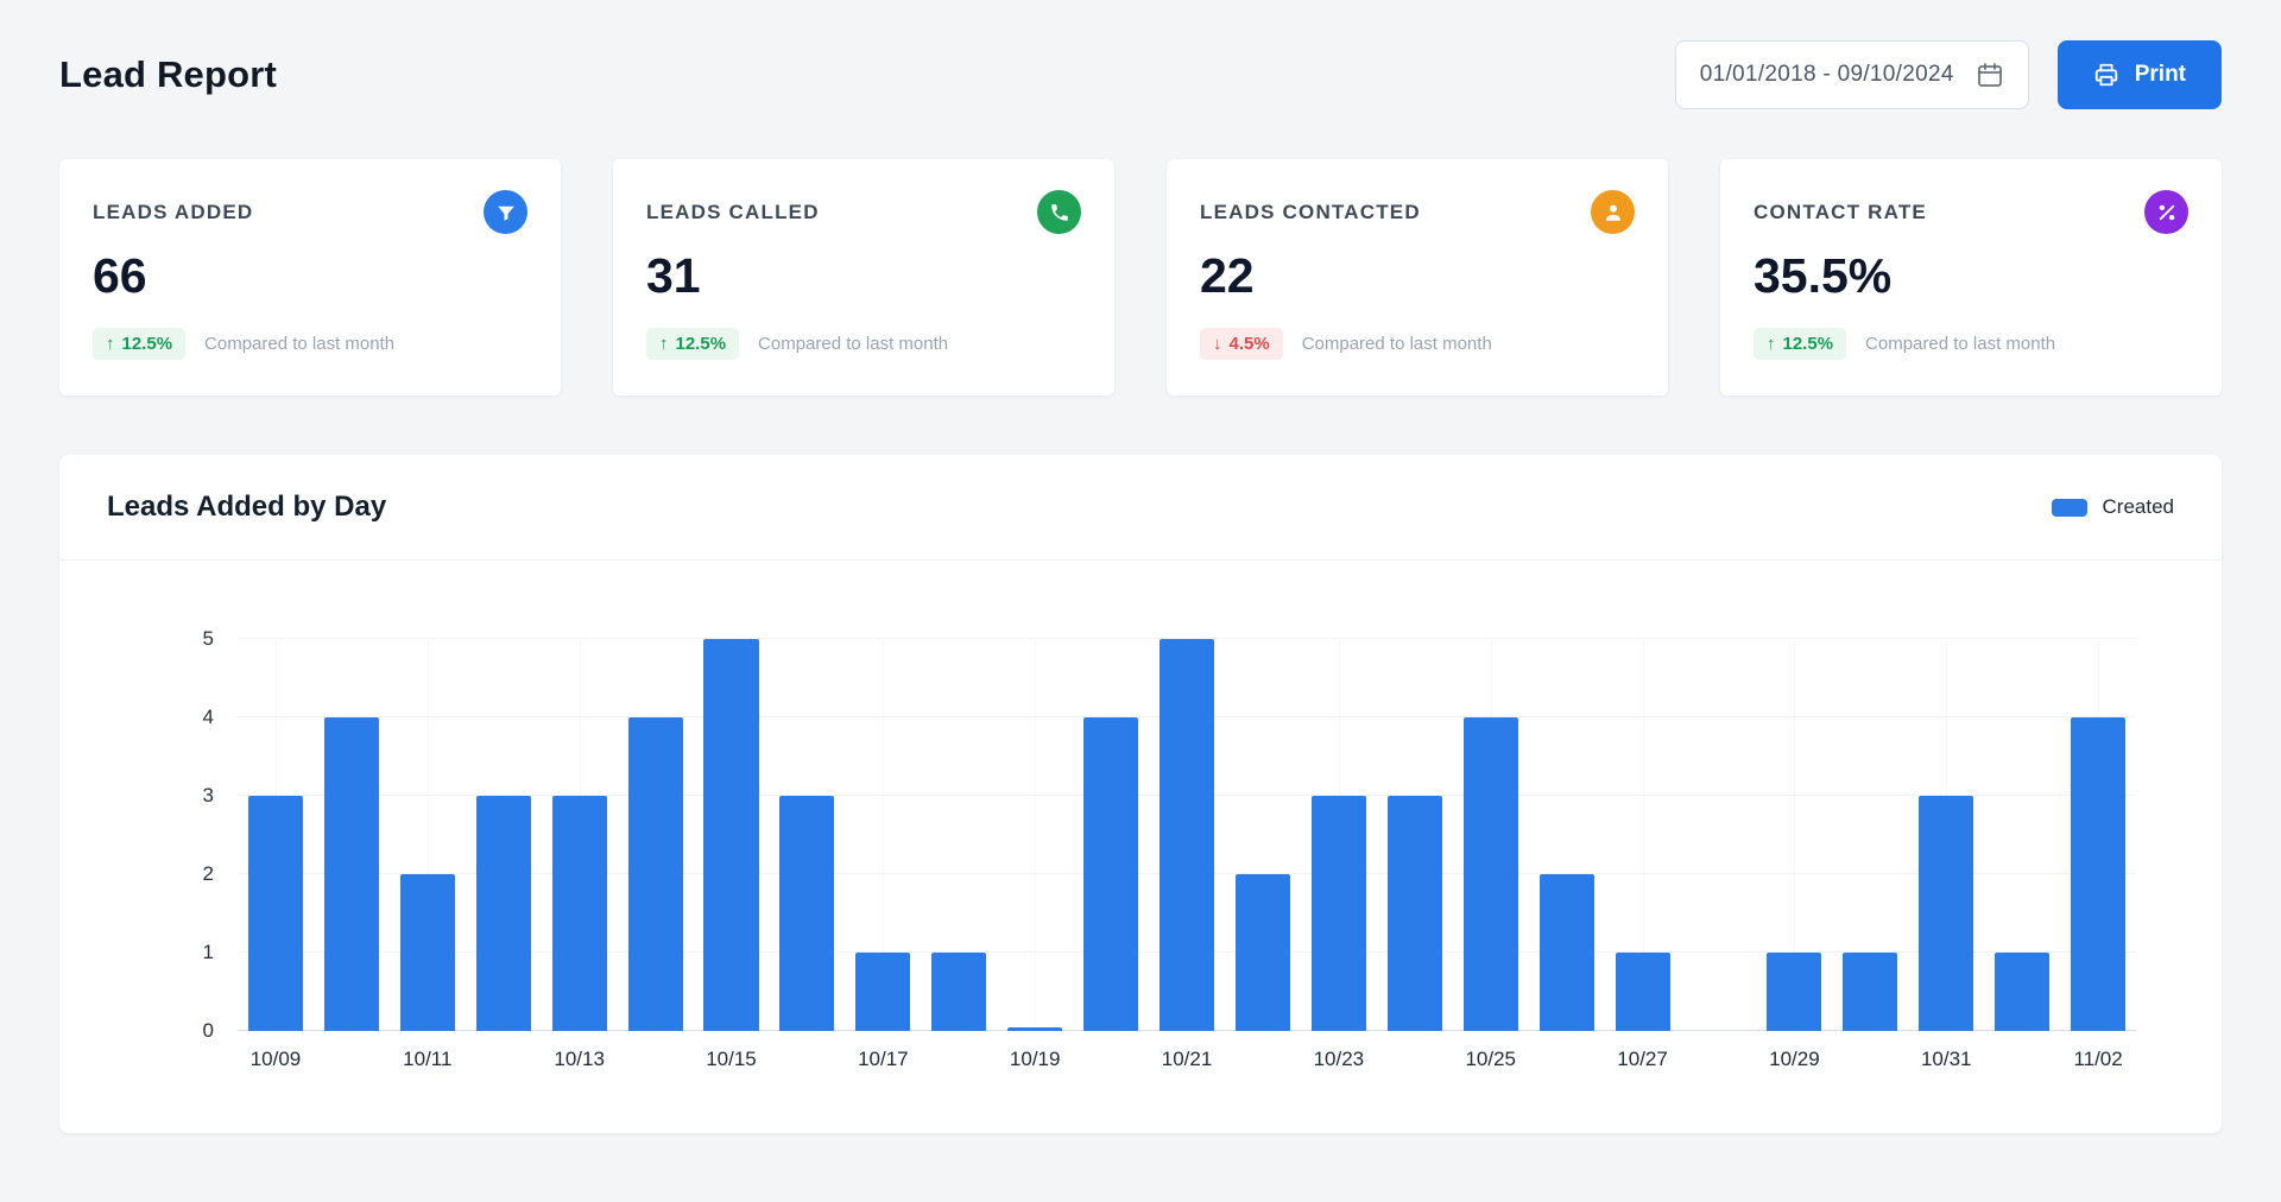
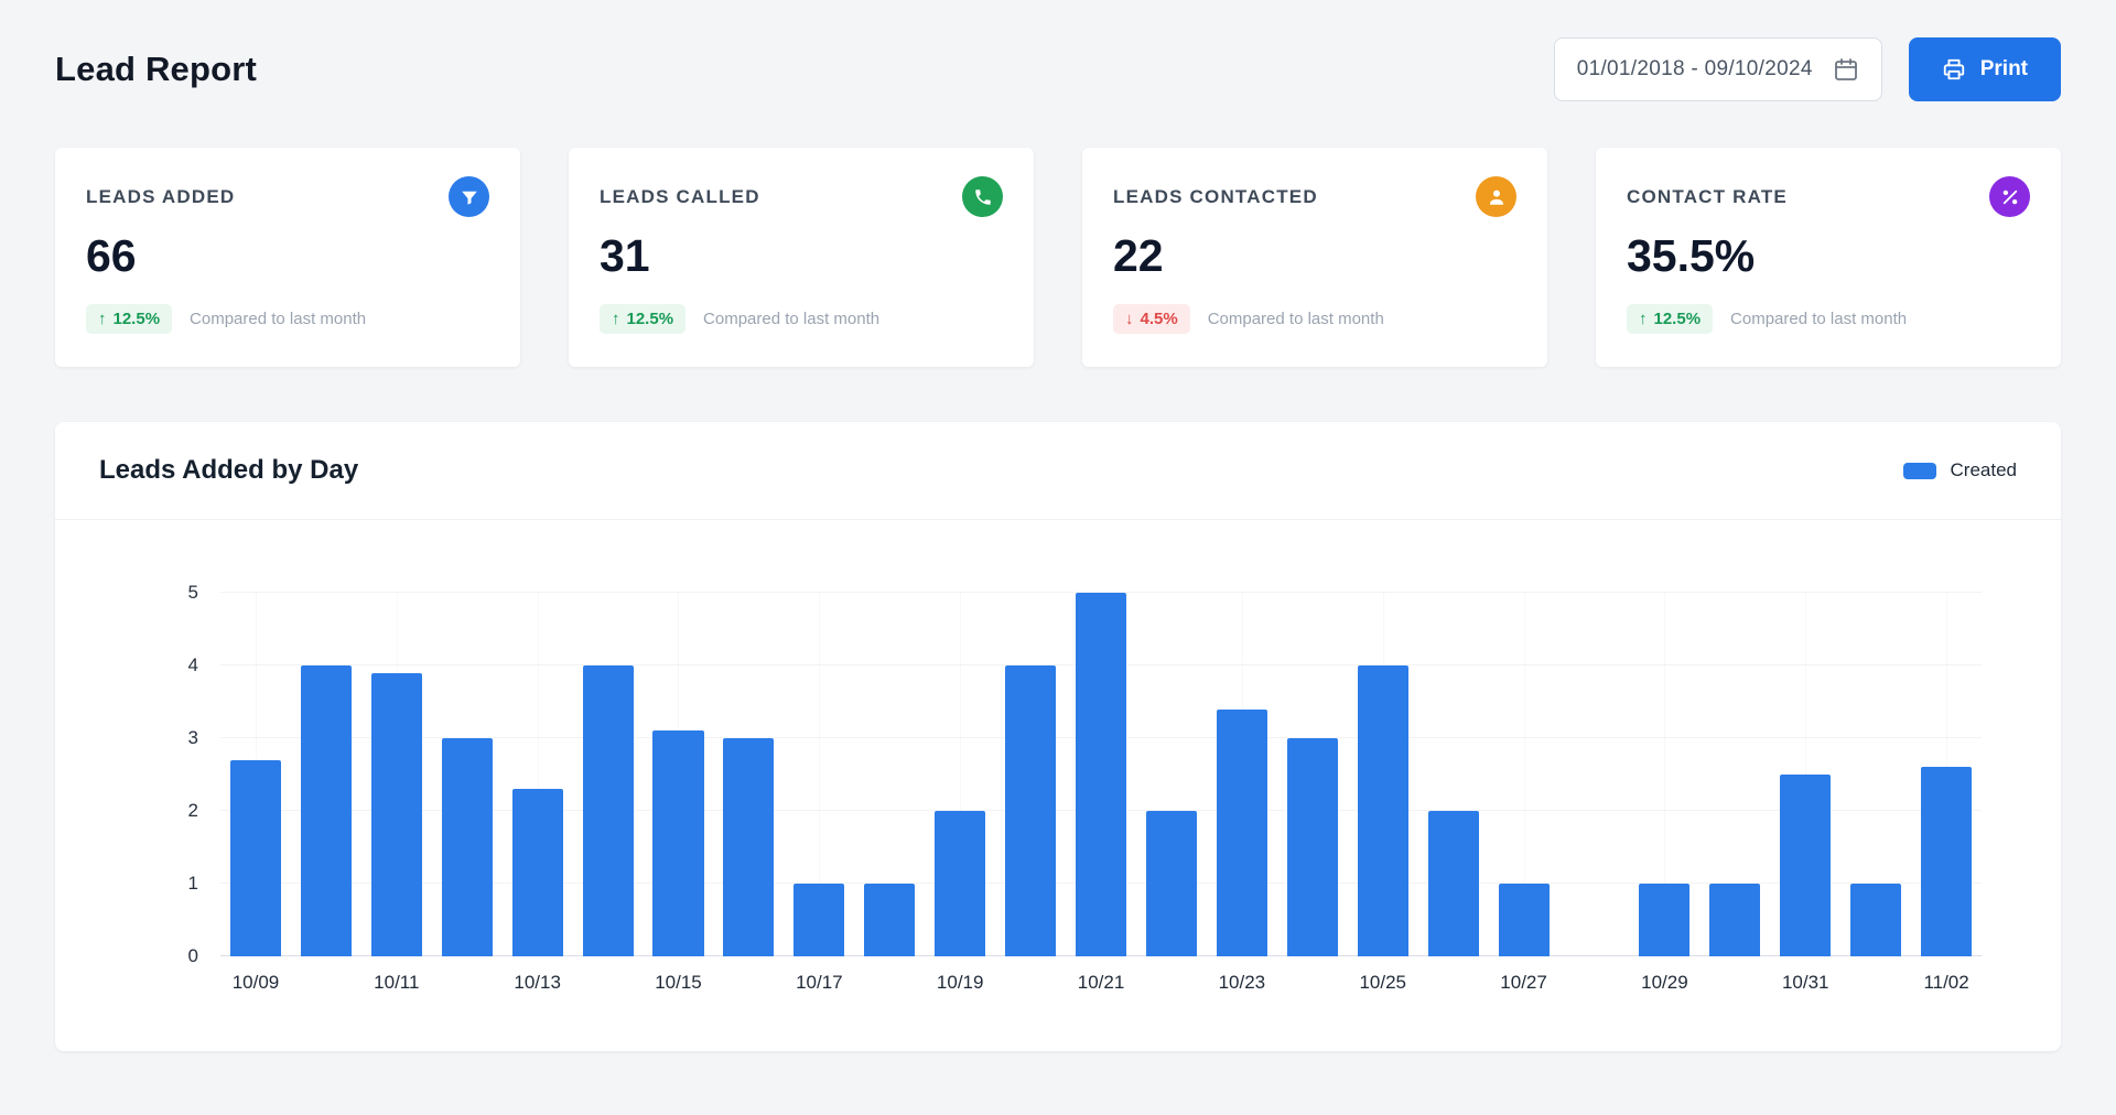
10/09: 3.0 -> 2.7
10/11: 2.0 -> 3.9
10/13: 3.0 -> 2.3
10/15: 5.0 -> 3.1
10/19: 0.1 -> 2.0
10/23: 3.0 -> 3.4
10/31: 3.0 -> 2.5
11/02: 4.0 -> 2.6
